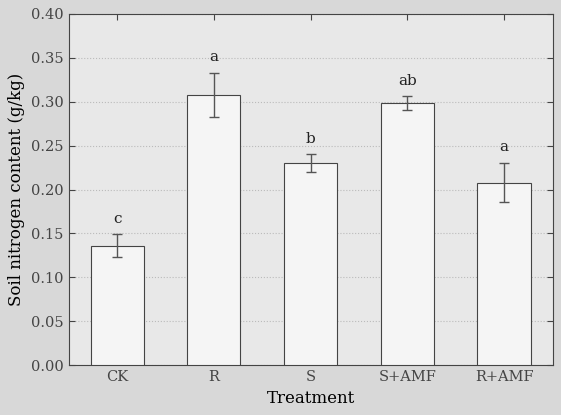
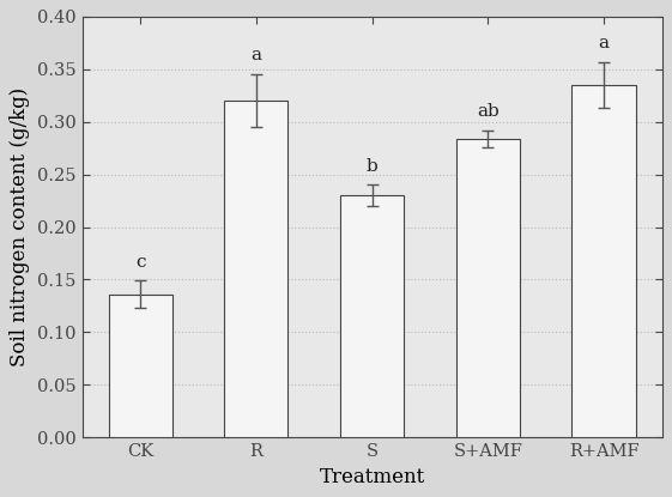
R: 0.308 -> 0.320
S+AMF: 0.298 -> 0.284
R+AMF: 0.208 -> 0.335
